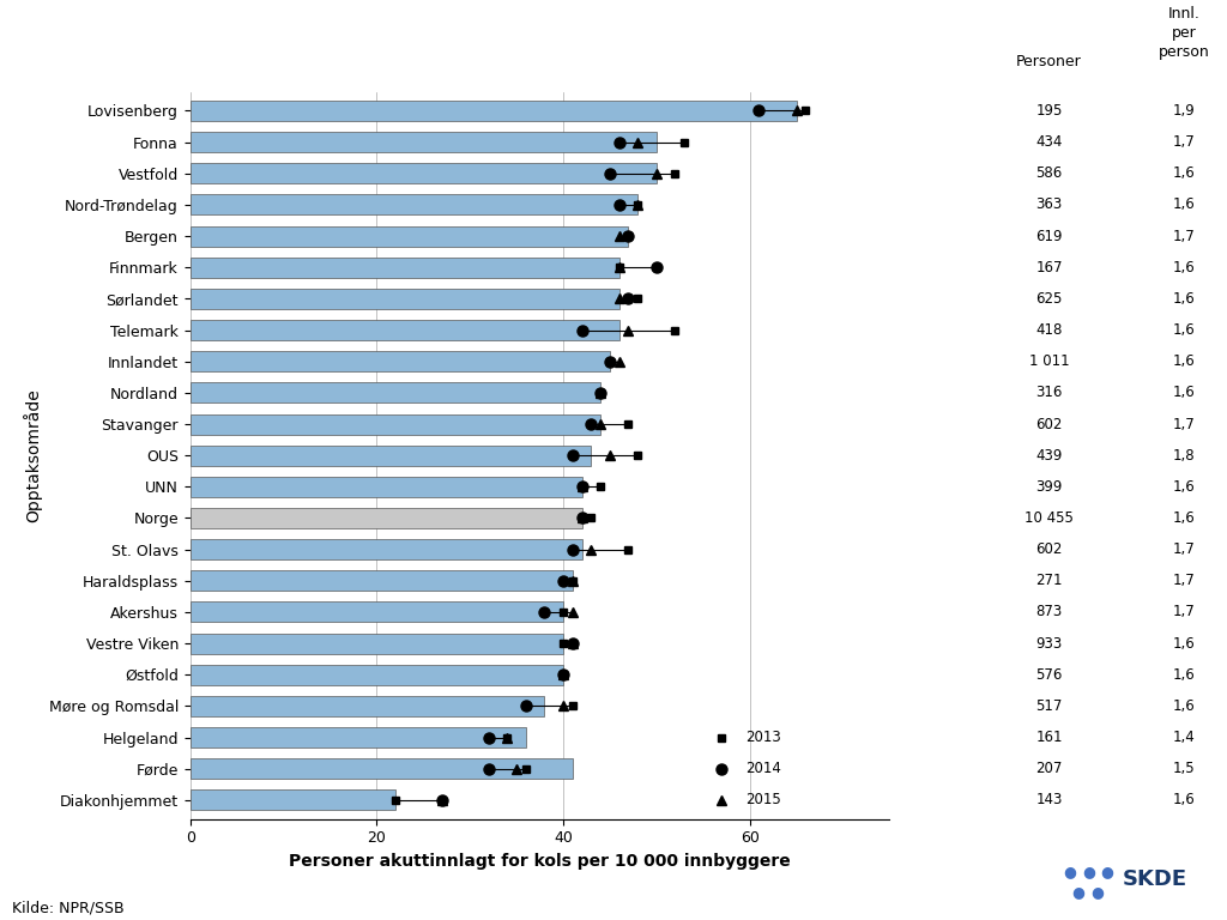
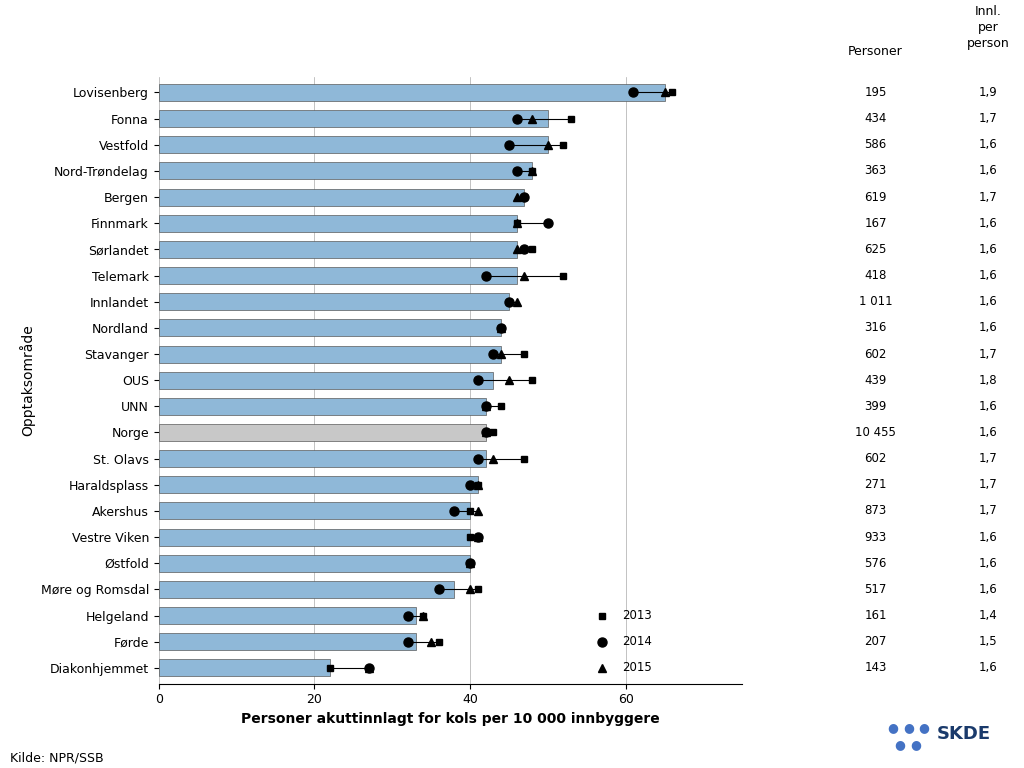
Helgeland: 36 -> 33
Førde: 41 -> 33
